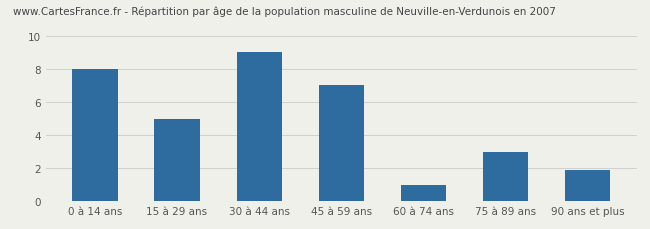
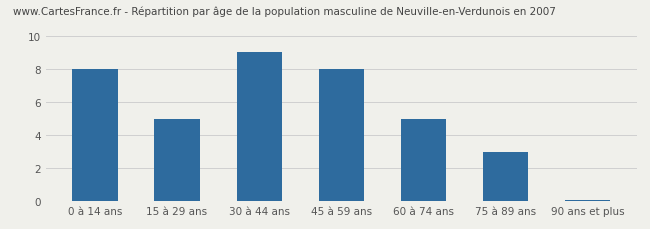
45 à 59 ans: 7.0 -> 8.0
60 à 74 ans: 1.0 -> 5.0
90 ans et plus: 1.9 -> 0.1
